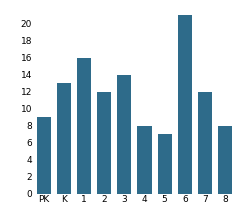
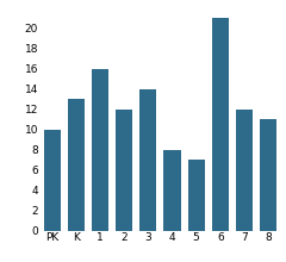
PK: 9 -> 10
8: 8 -> 11
